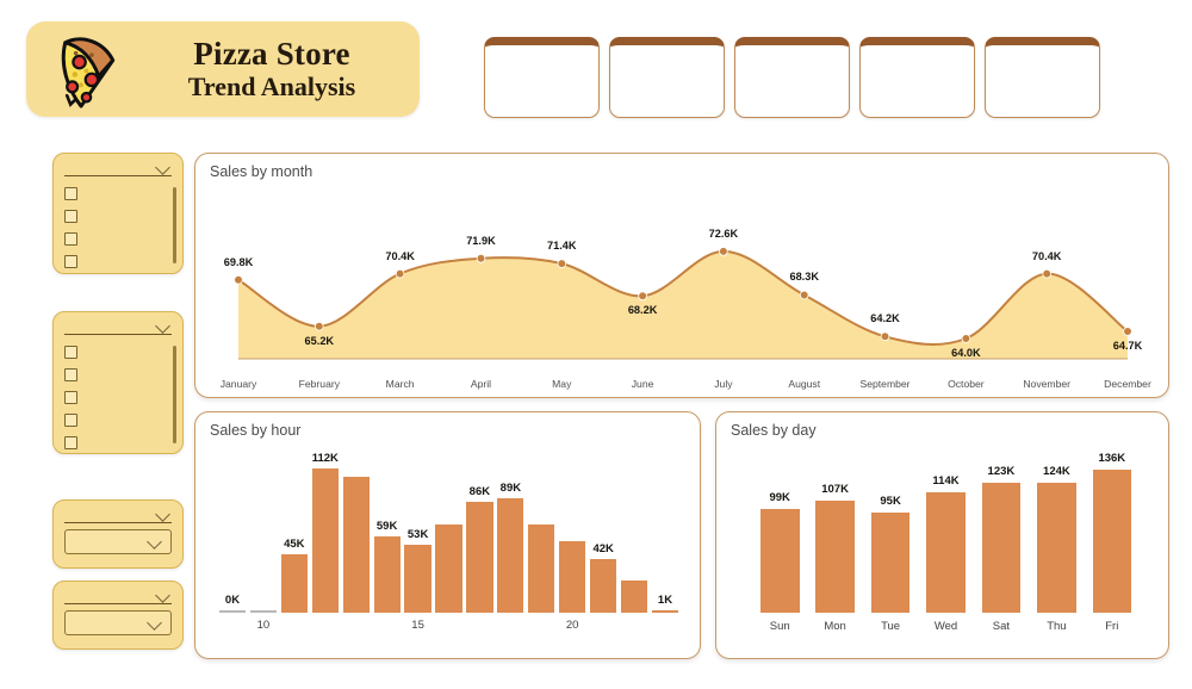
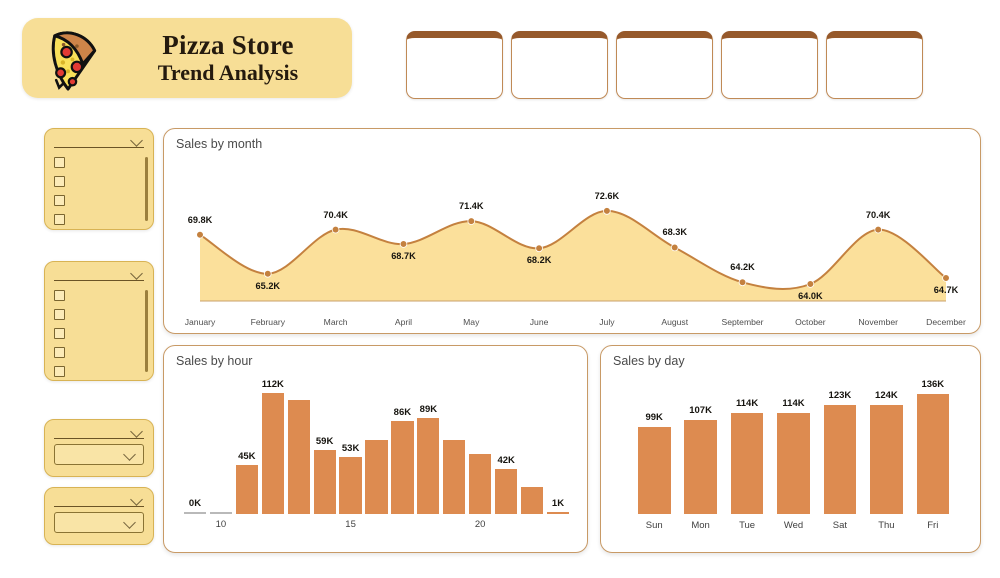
Sales by month/April: 71.9K -> 68.7K
Sales by day/Tue: 95K -> 114K
